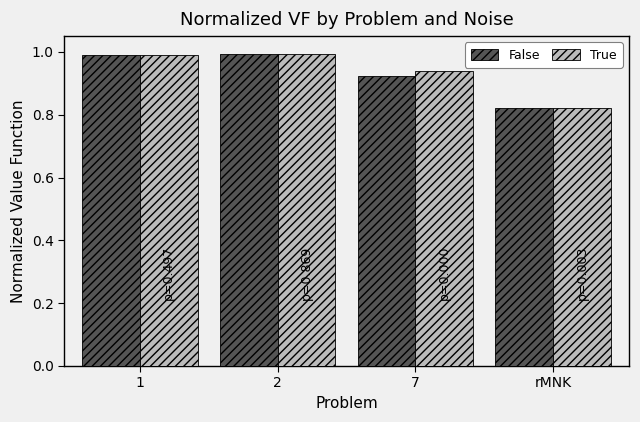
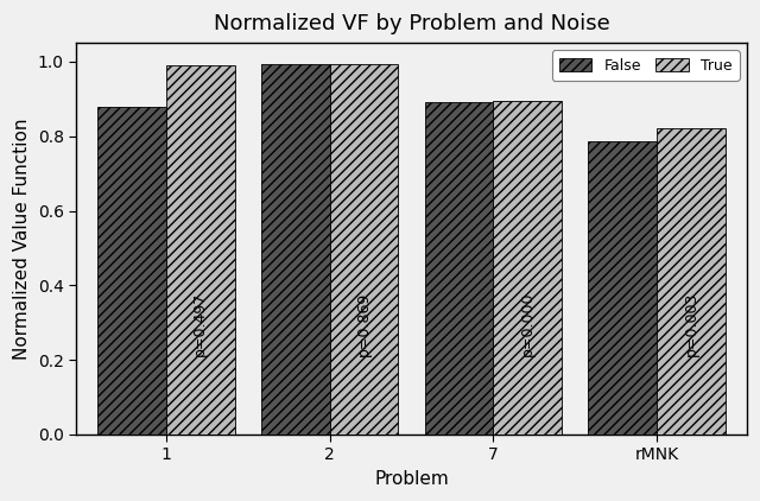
False/1: 0.990 -> 0.880
False/7: 0.924 -> 0.890
True/7: 0.940 -> 0.895
False/rMNK: 0.820 -> 0.785
